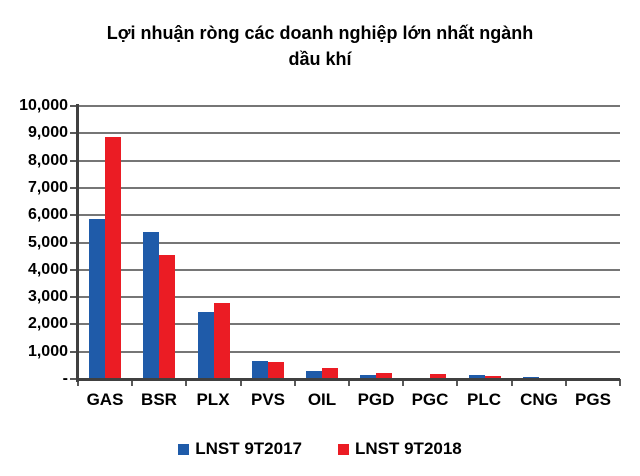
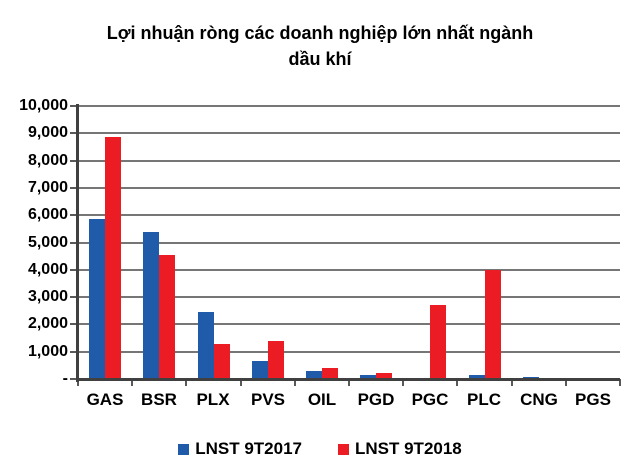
LNST 9T2018/PLX: 2800 -> 1300
LNST 9T2018/PVS: 600 -> 1400
LNST 9T2018/PGC: 200 -> 2700
LNST 9T2018/PLC: 100 -> 4000
